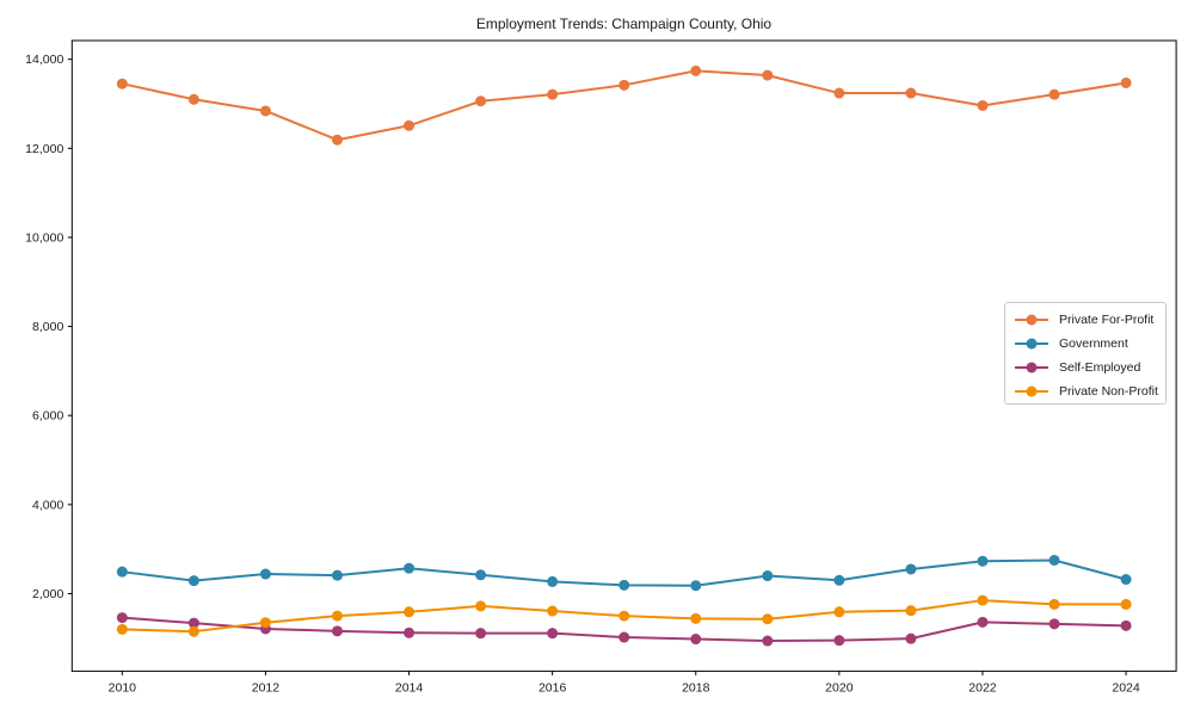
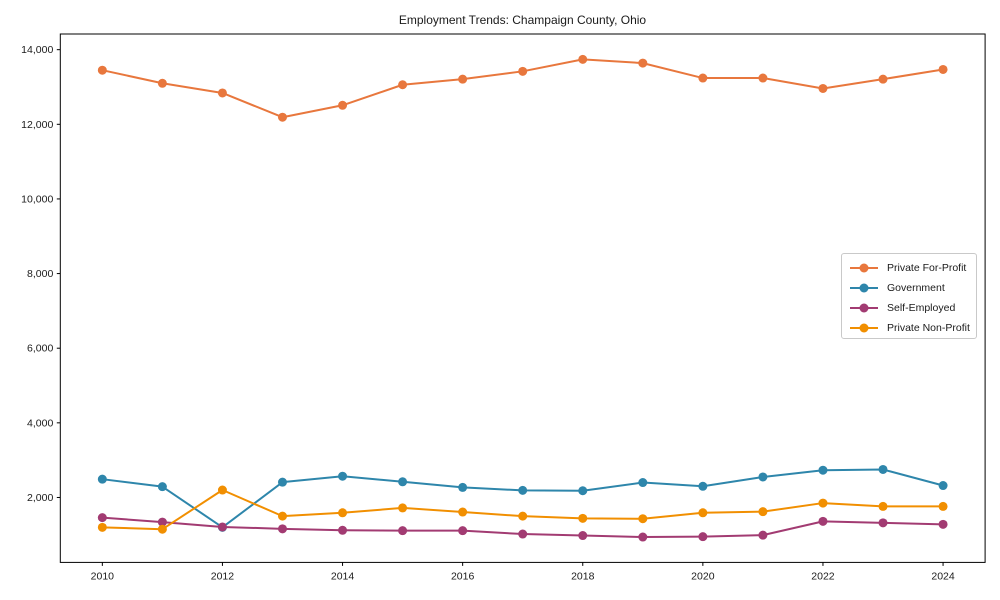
Government/2012: 2400 -> 1200
Private Non-Profit/2012: 1400 -> 2200
